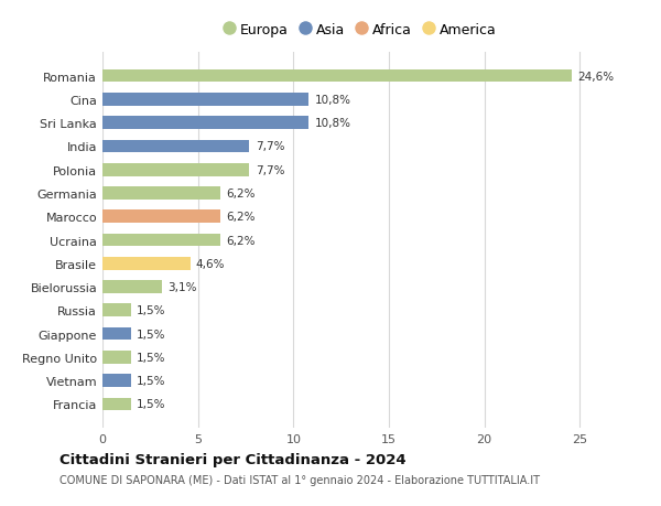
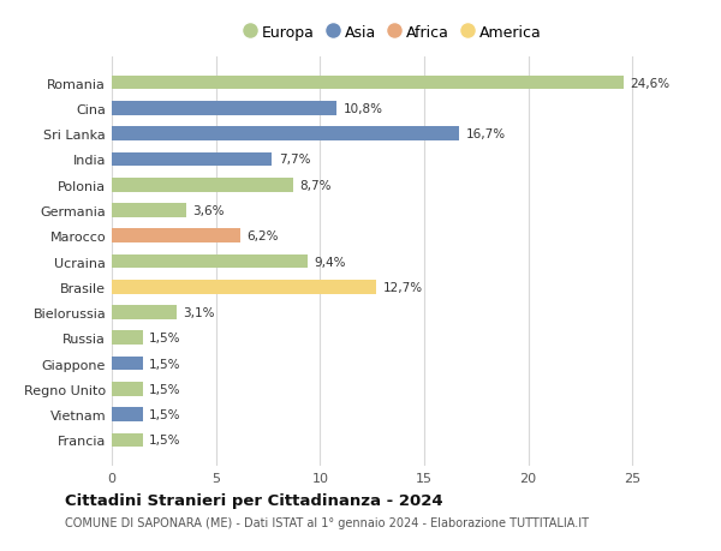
Sri Lanka: 10,8% -> 16,7%
Polonia: 7,7% -> 8,7%
Germania: 6,2% -> 3,6%
Ucraina: 6,2% -> 9,4%
Brasile: 4,6% -> 12,7%
